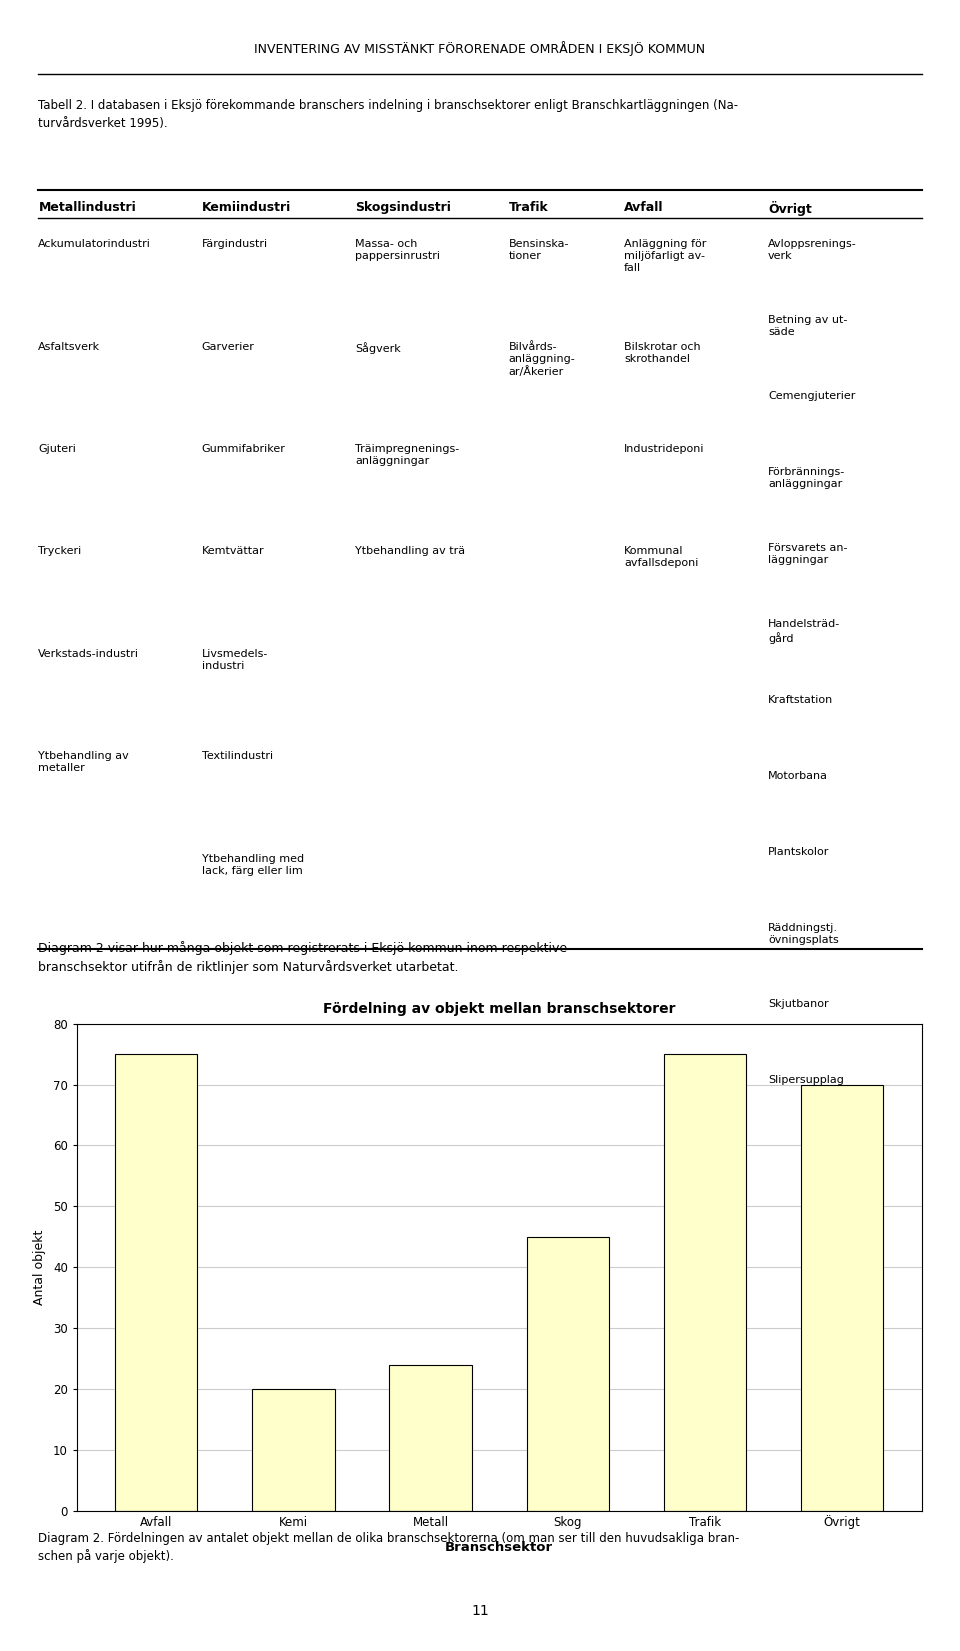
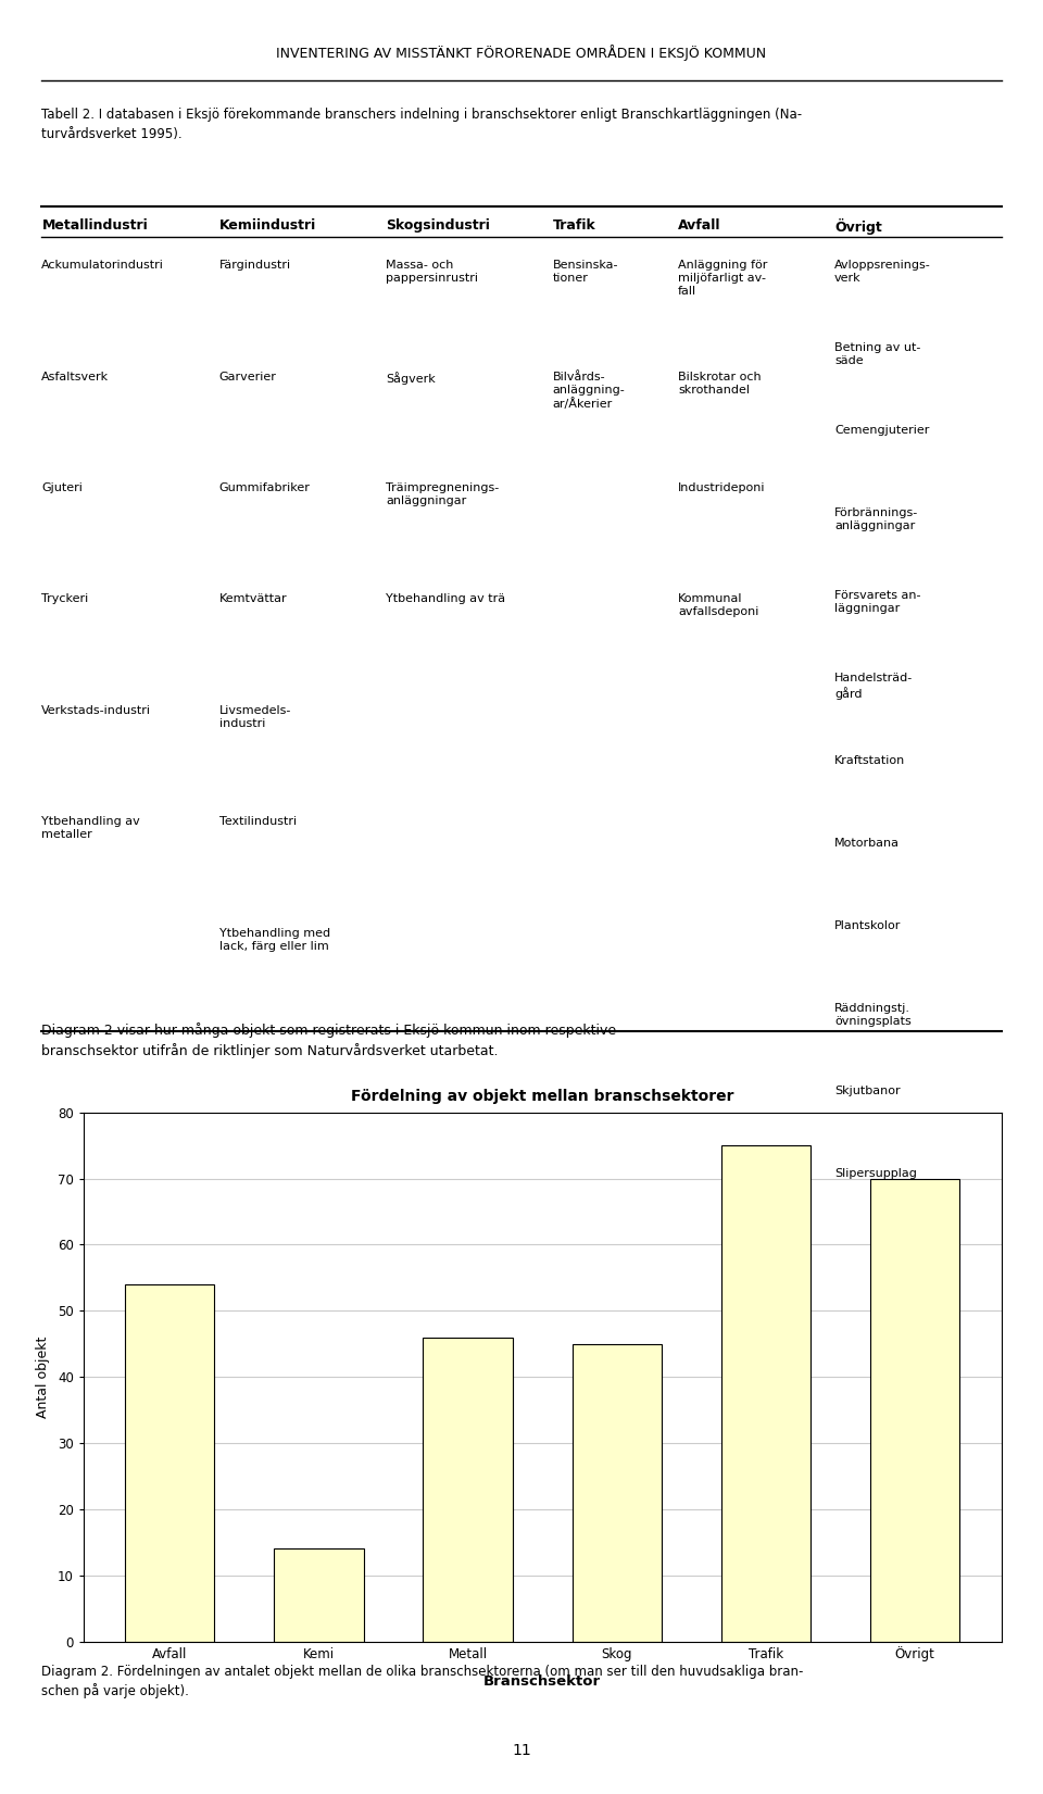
Avfall: 75 -> 54
Kemi: 20 -> 14
Metall: 24 -> 46
